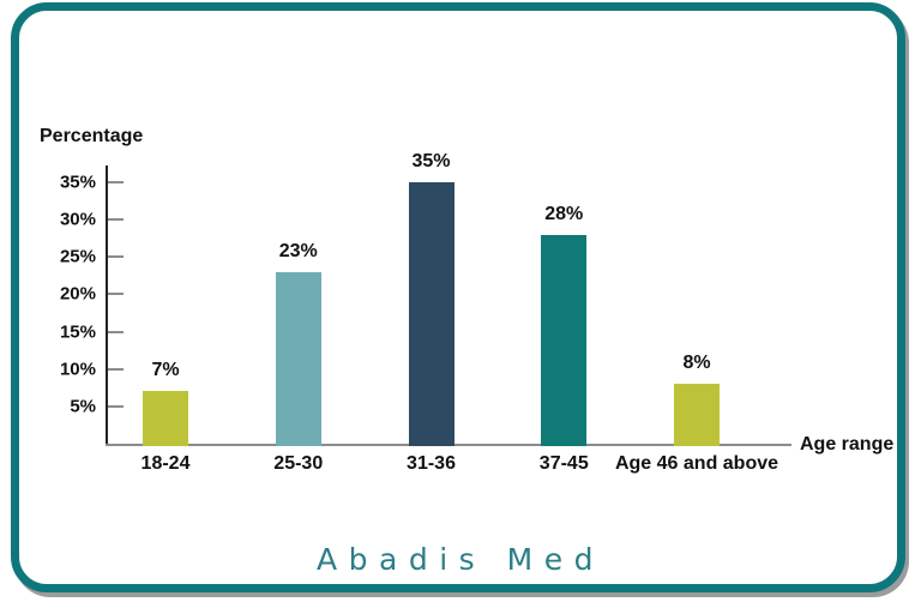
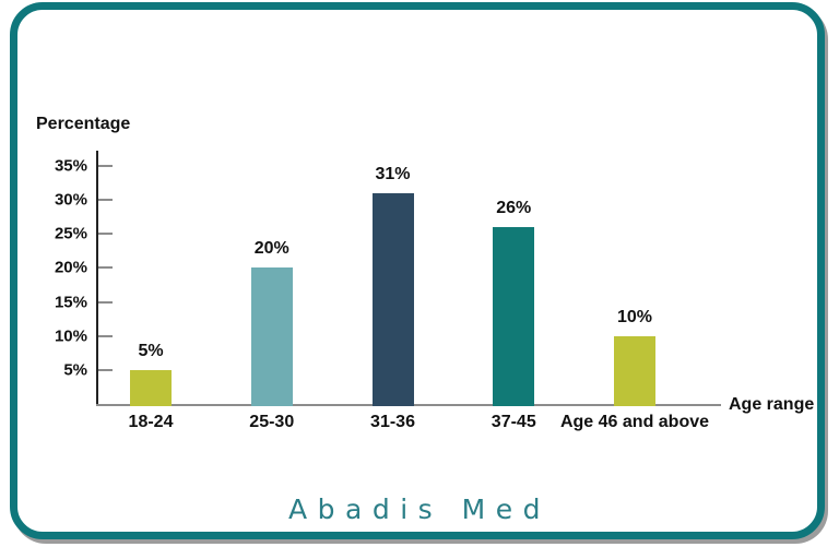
18-24: 7% -> 5%
25-30: 23% -> 20%
31-36: 35% -> 31%
37-45: 28% -> 26%
Age 46 and above: 8% -> 10%
